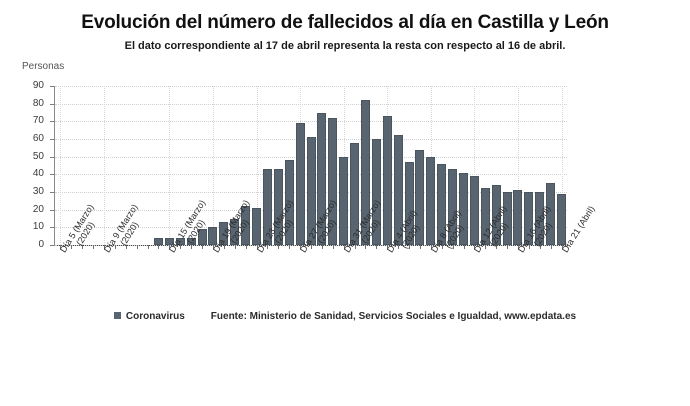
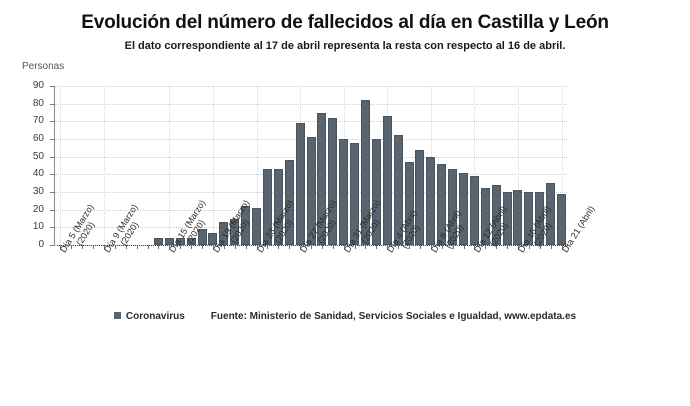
Día 19 (Marzo) (2020): 10 -> 7
Día 31 (Marzo) (2020): 50 -> 60
